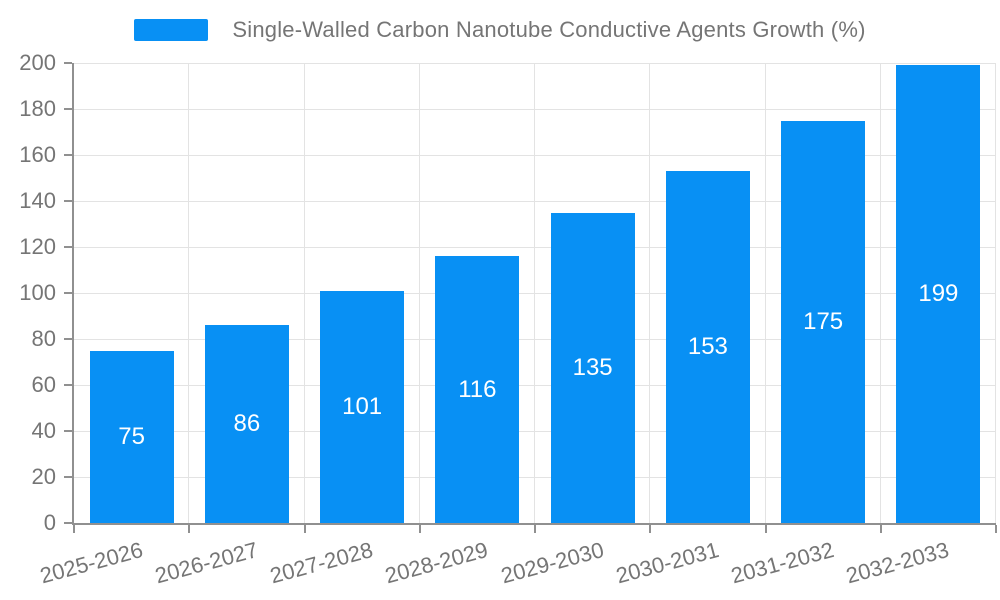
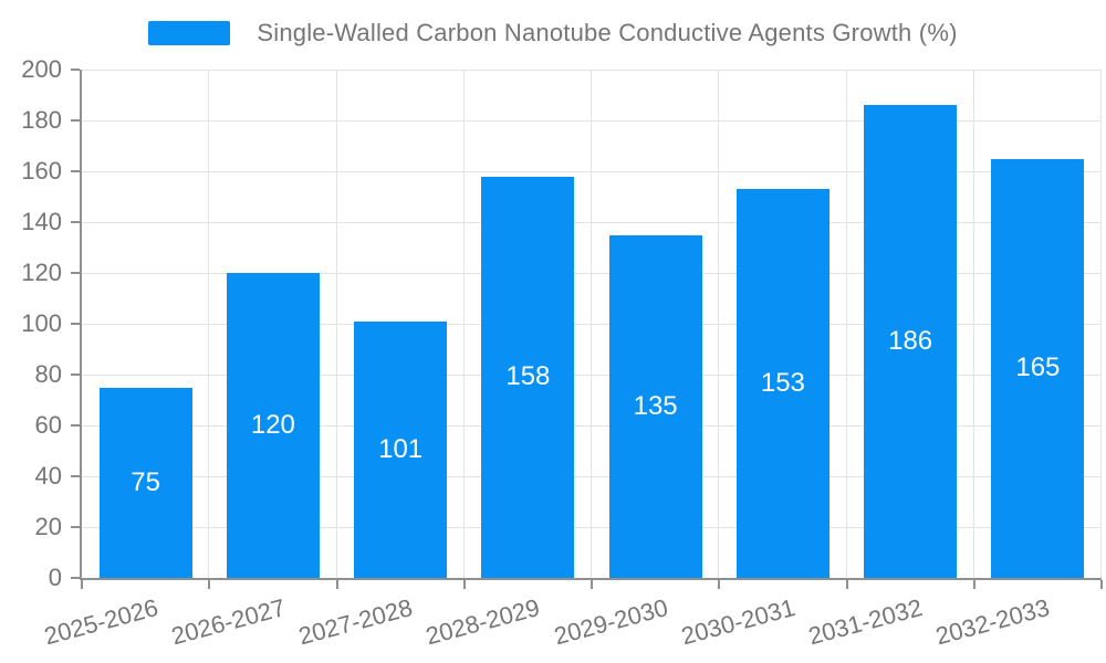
2026-2027: 86 -> 120
2028-2029: 116 -> 158
2031-2032: 175 -> 186
2032-2033: 199 -> 165
